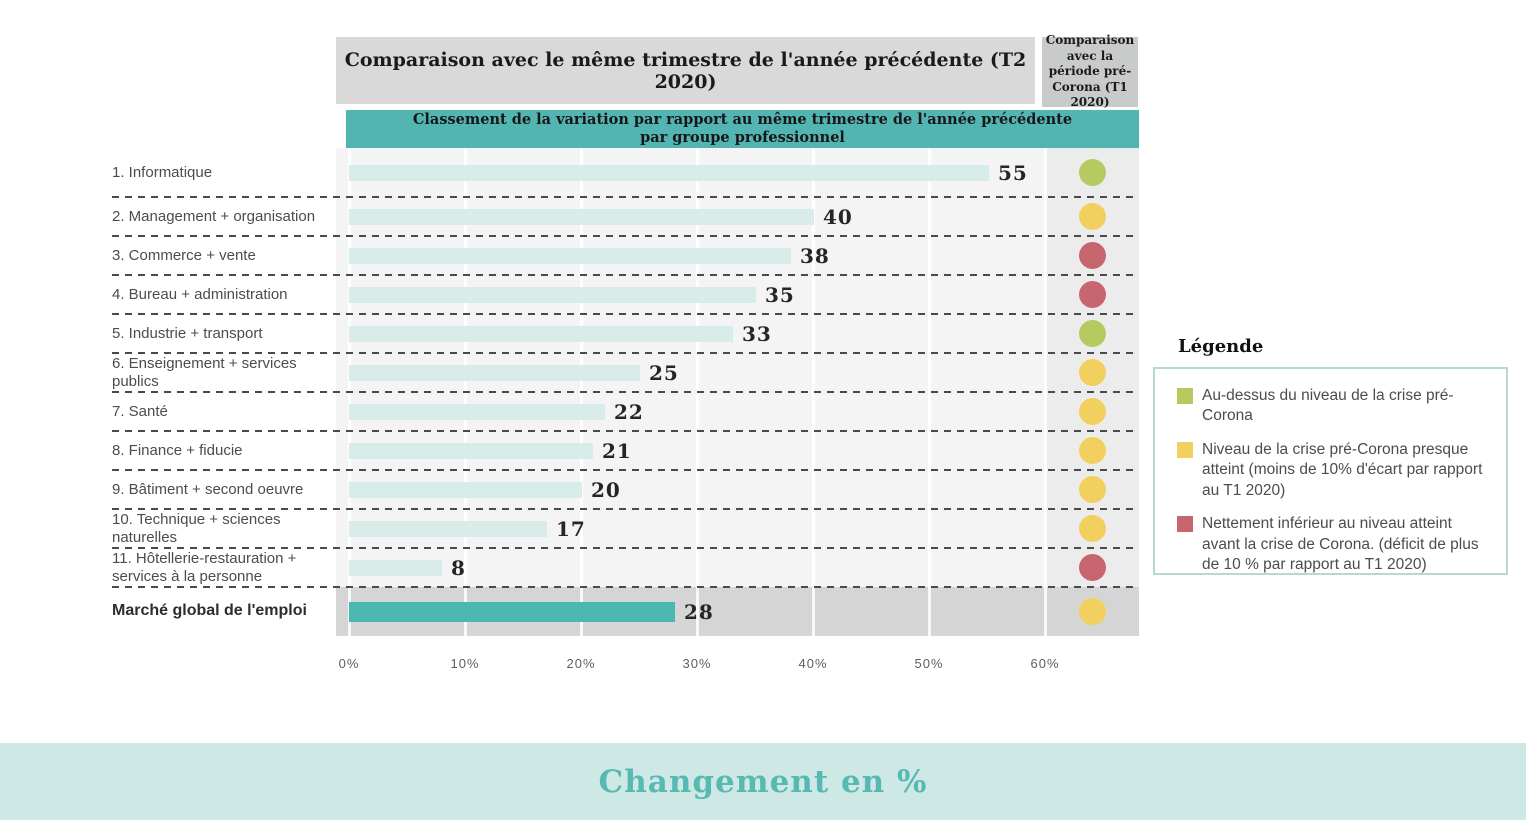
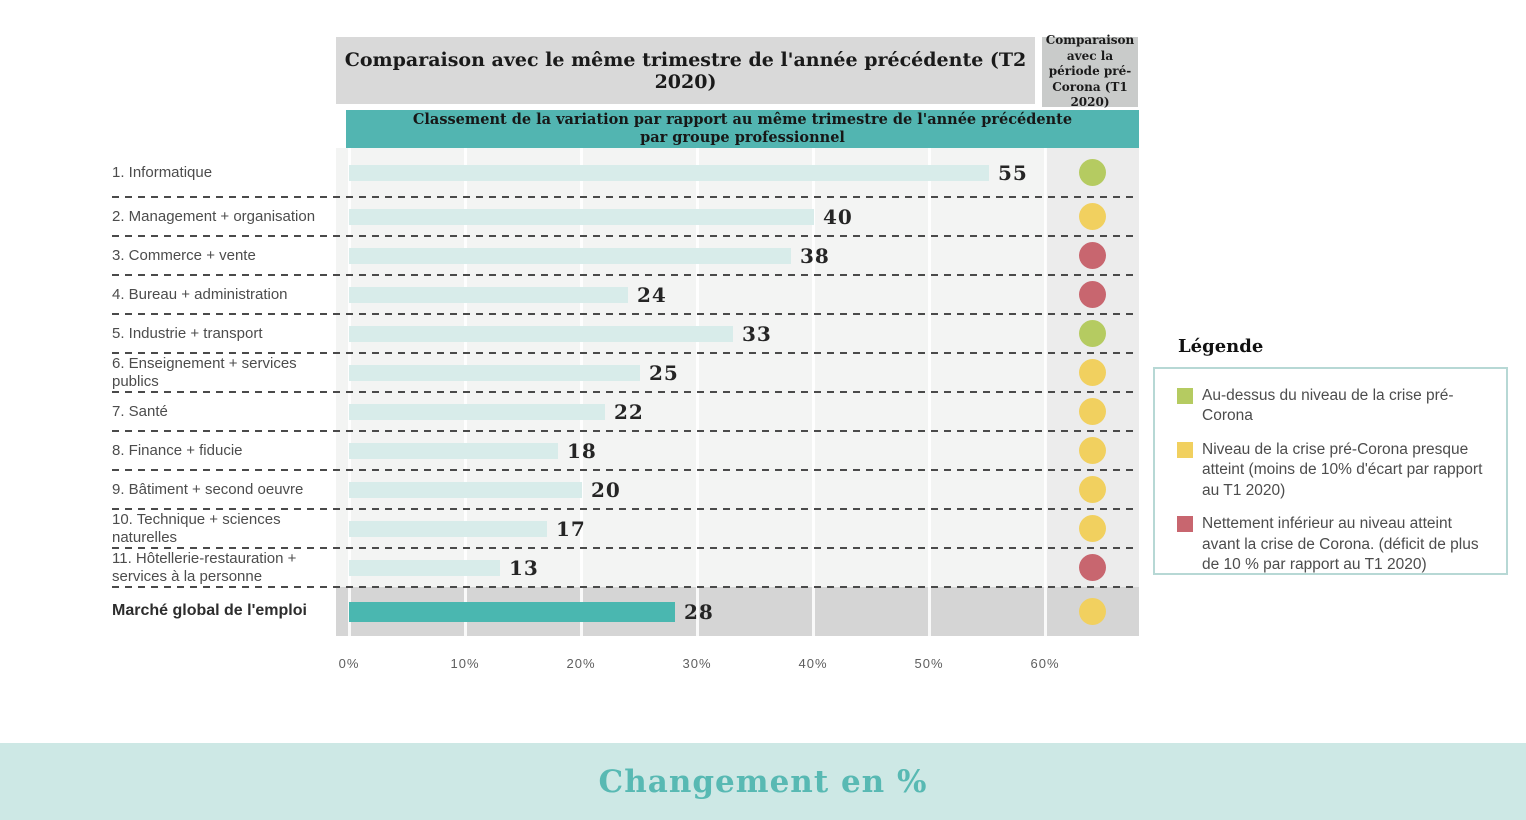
4. Bureau + administration: 35 -> 24
8. Finance + fiducie: 21 -> 18
11. Hôtellerie-restauration + services à la personne: 8 -> 13
